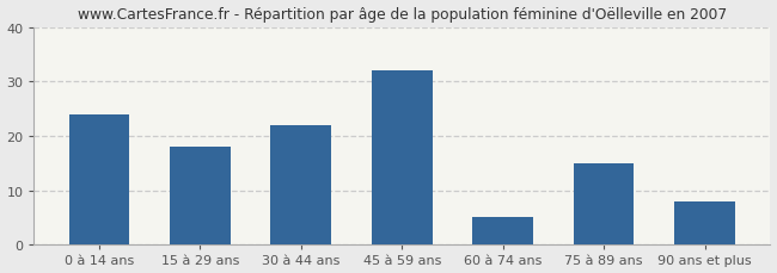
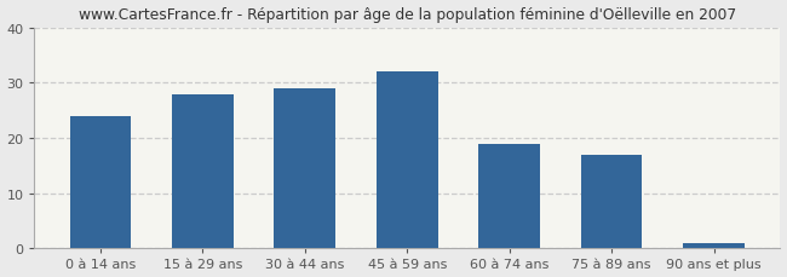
15 à 29 ans: 18 -> 28
30 à 44 ans: 22 -> 29
60 à 74 ans: 5 -> 19
75 à 89 ans: 15 -> 17
90 ans et plus: 8 -> 1
